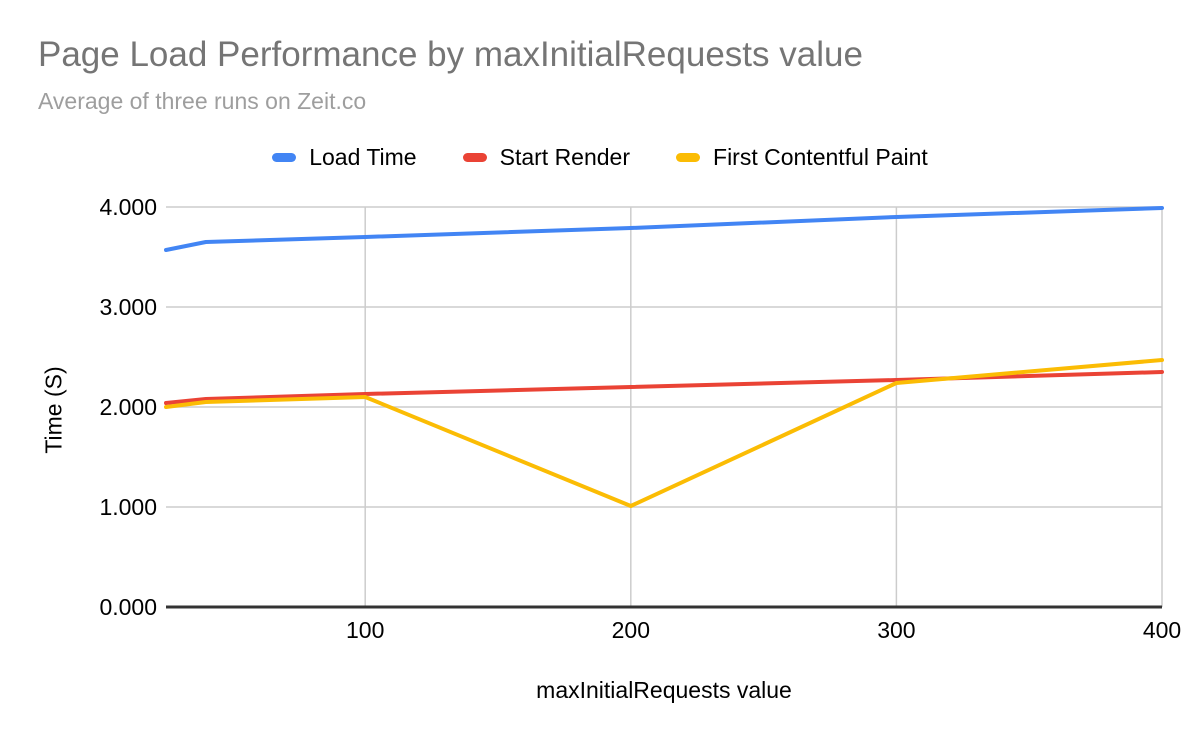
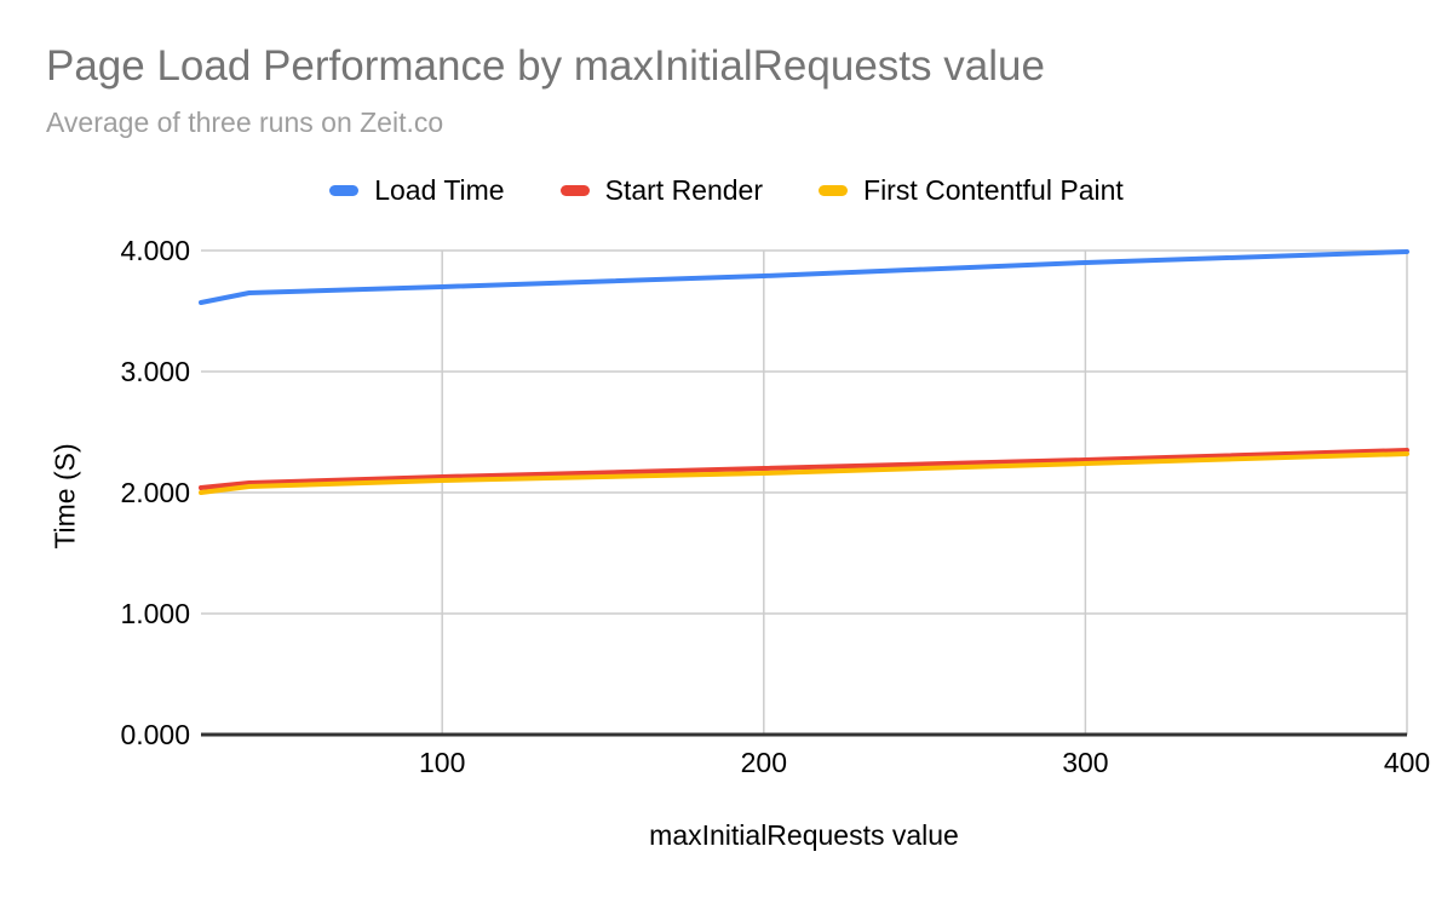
First Contentful Paint/200: 1.01 -> 2.16
First Contentful Paint/400: 2.47 -> 2.32
